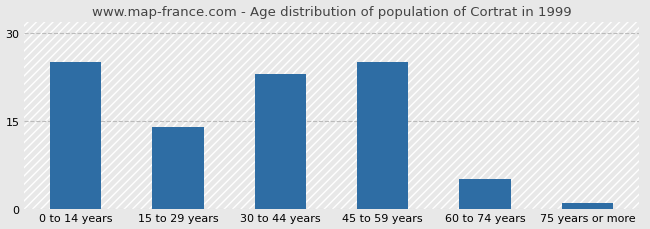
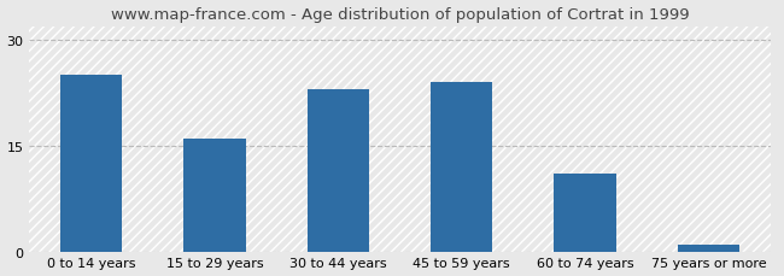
15 to 29 years: 14 -> 16
45 to 59 years: 25 -> 24
60 to 74 years: 5 -> 11
